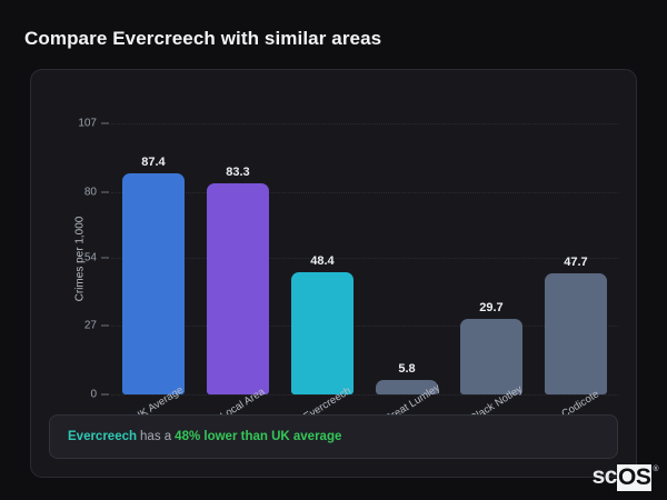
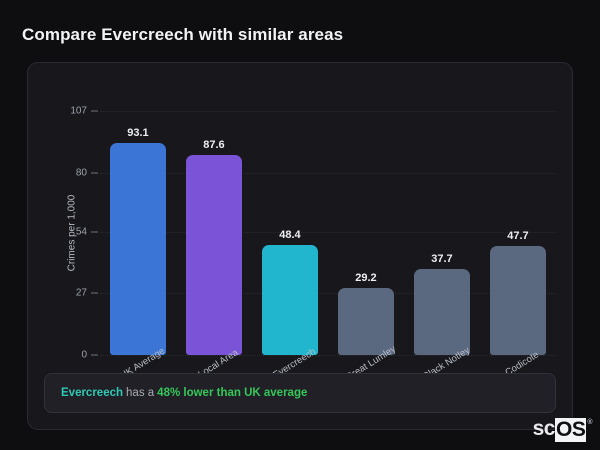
UK Average: 87.4 -> 93.1
Local Area: 83.3 -> 87.6
Great Lumley: 5.8 -> 29.2
Black Notley: 29.7 -> 37.7
